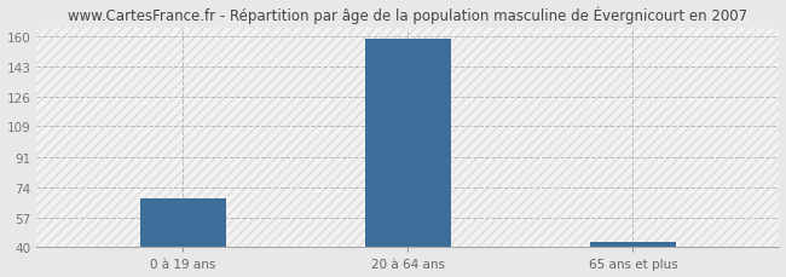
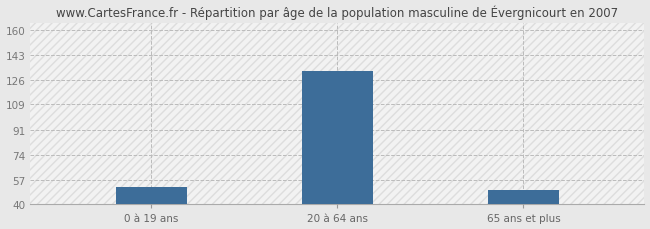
0 à 19 ans: 68 -> 52
20 à 64 ans: 159 -> 132
65 ans et plus: 43 -> 50
